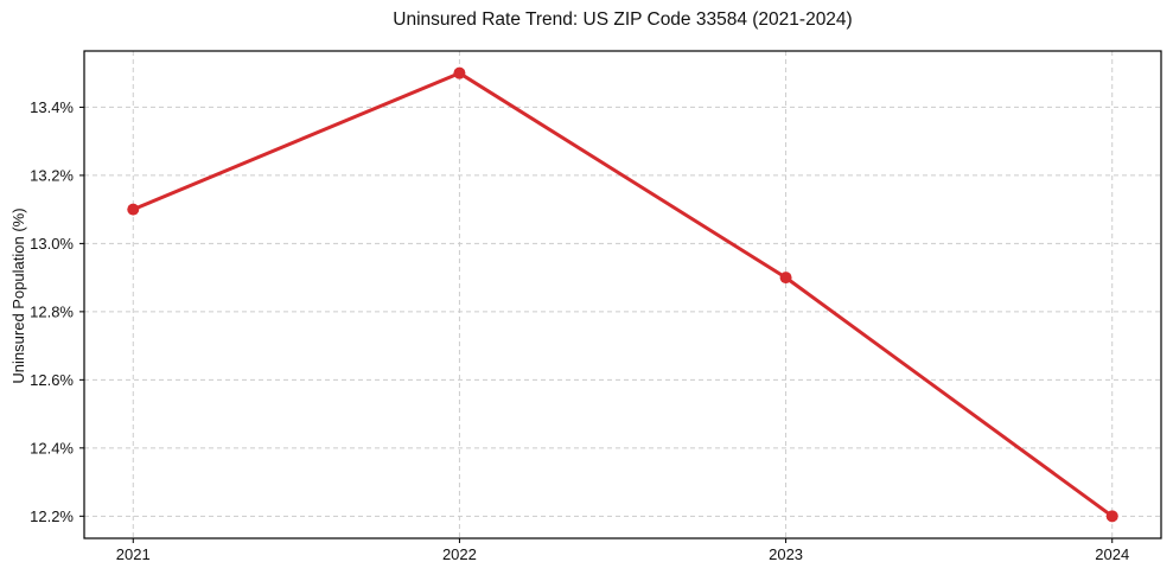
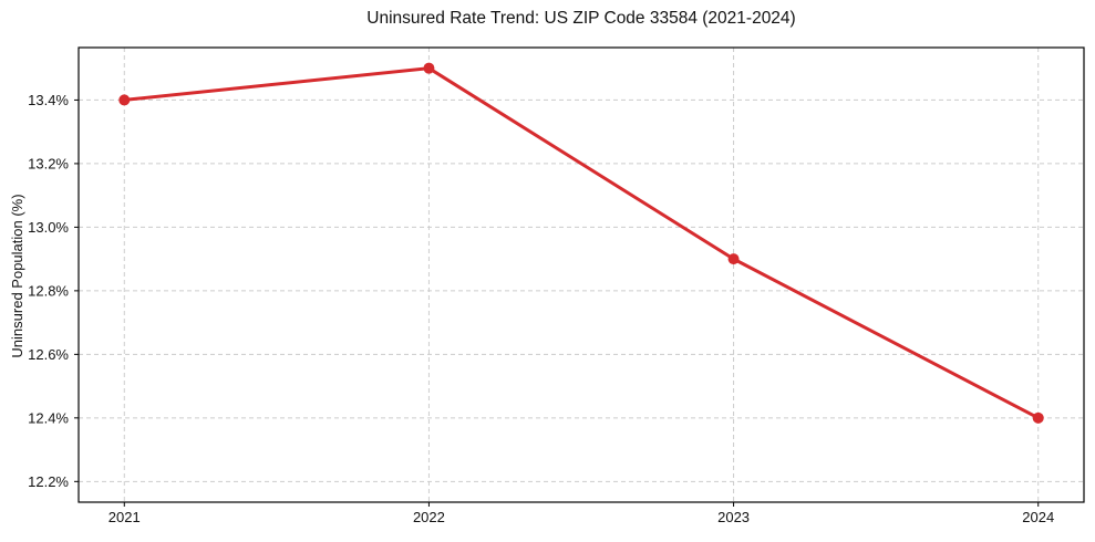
2021: 13.1% -> 13.4%
2024: 12.2% -> 12.4%
